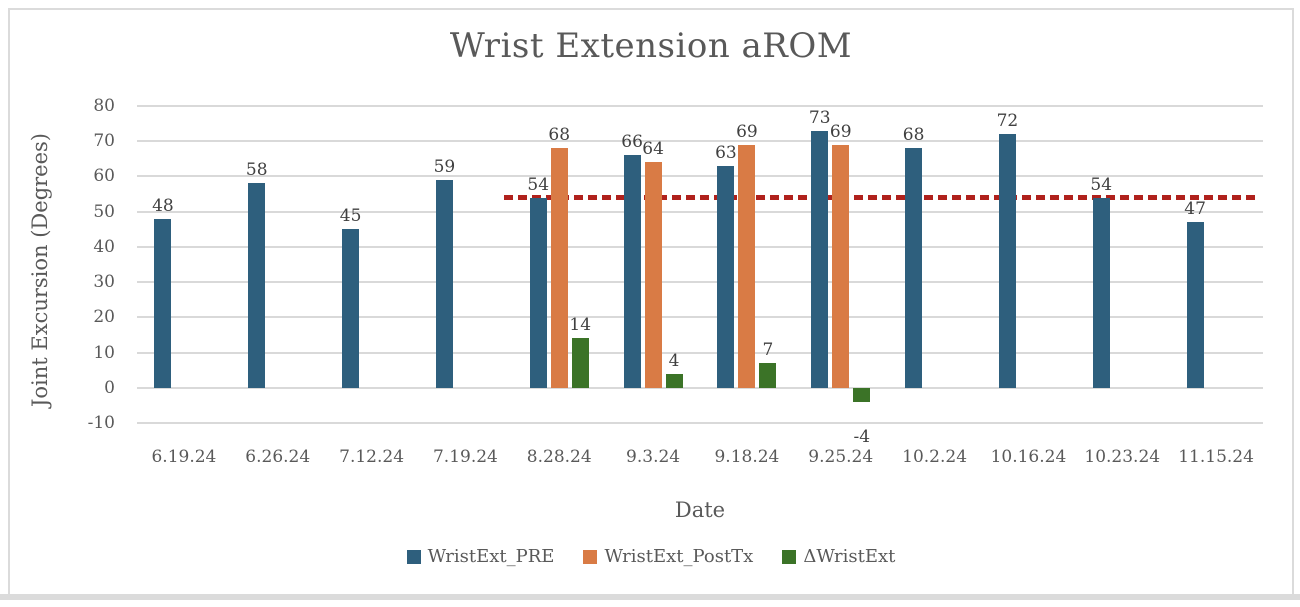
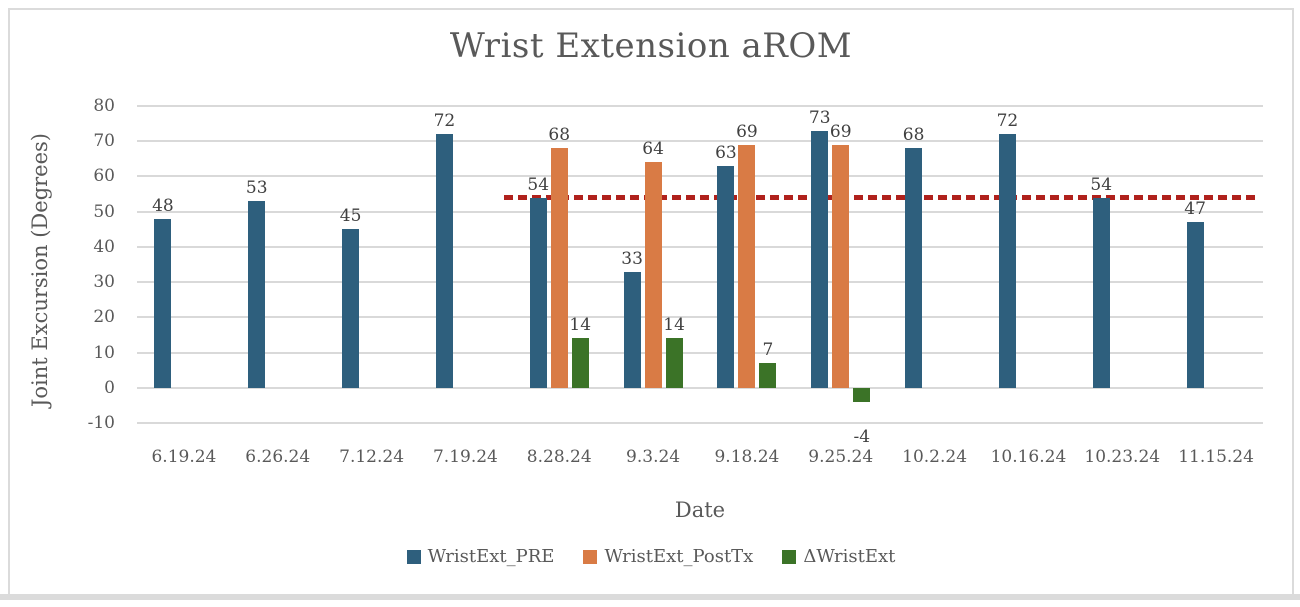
WristExt_PRE/6.26.24: 58 -> 53
WristExt_PRE/7.19.24: 59 -> 72
WristExt_PRE/9.3.24: 66 -> 33
ΔWristExt/9.3.24: 4 -> 14
